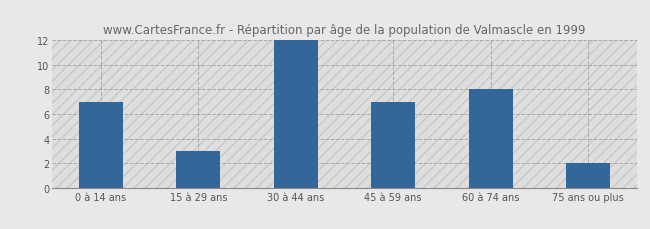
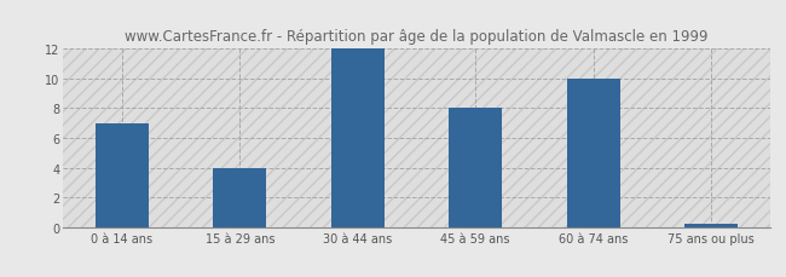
15 à 29 ans: 3.0 -> 4.0
45 à 59 ans: 7.0 -> 8.0
60 à 74 ans: 8.0 -> 10.0
75 ans ou plus: 2.0 -> 0.2
